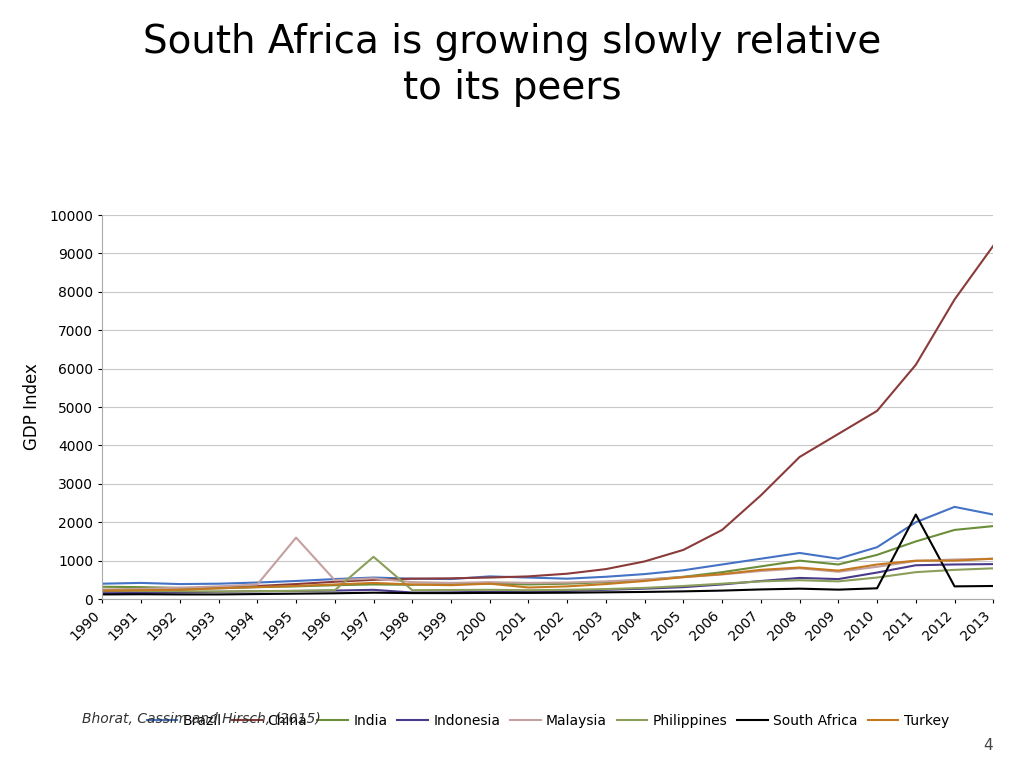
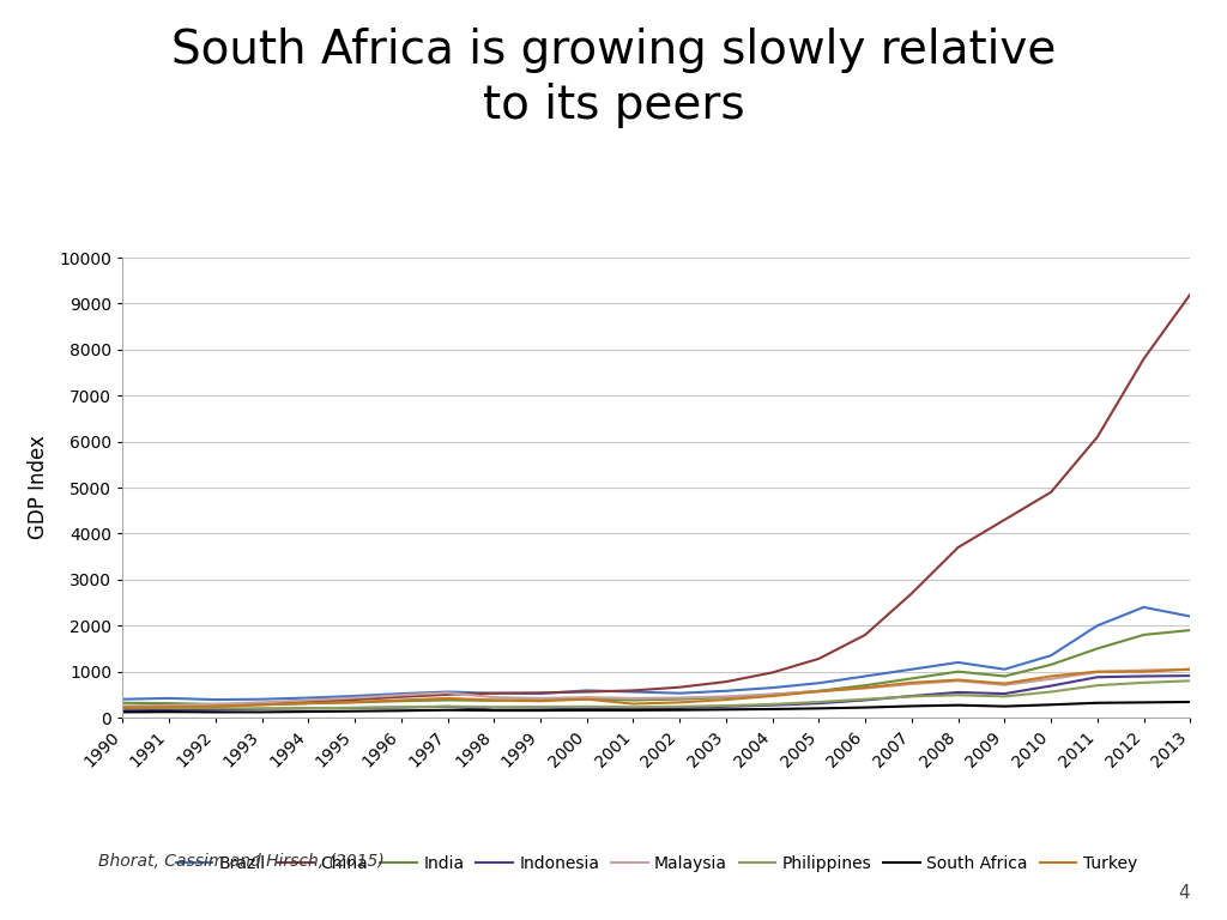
Malaysia/1995: 1600 -> 430
Philippines/1997: 1100 -> 240
South Africa/2011: 2200 -> 320
